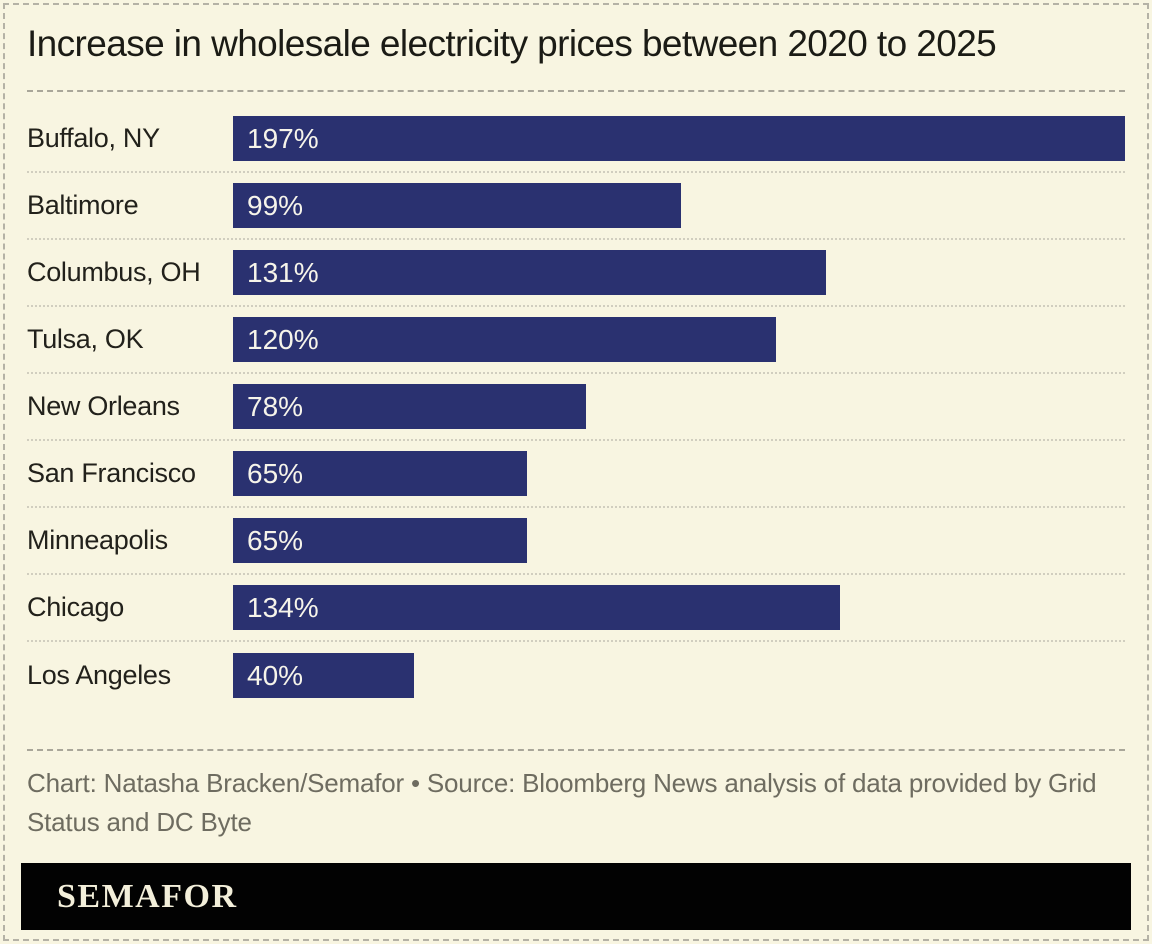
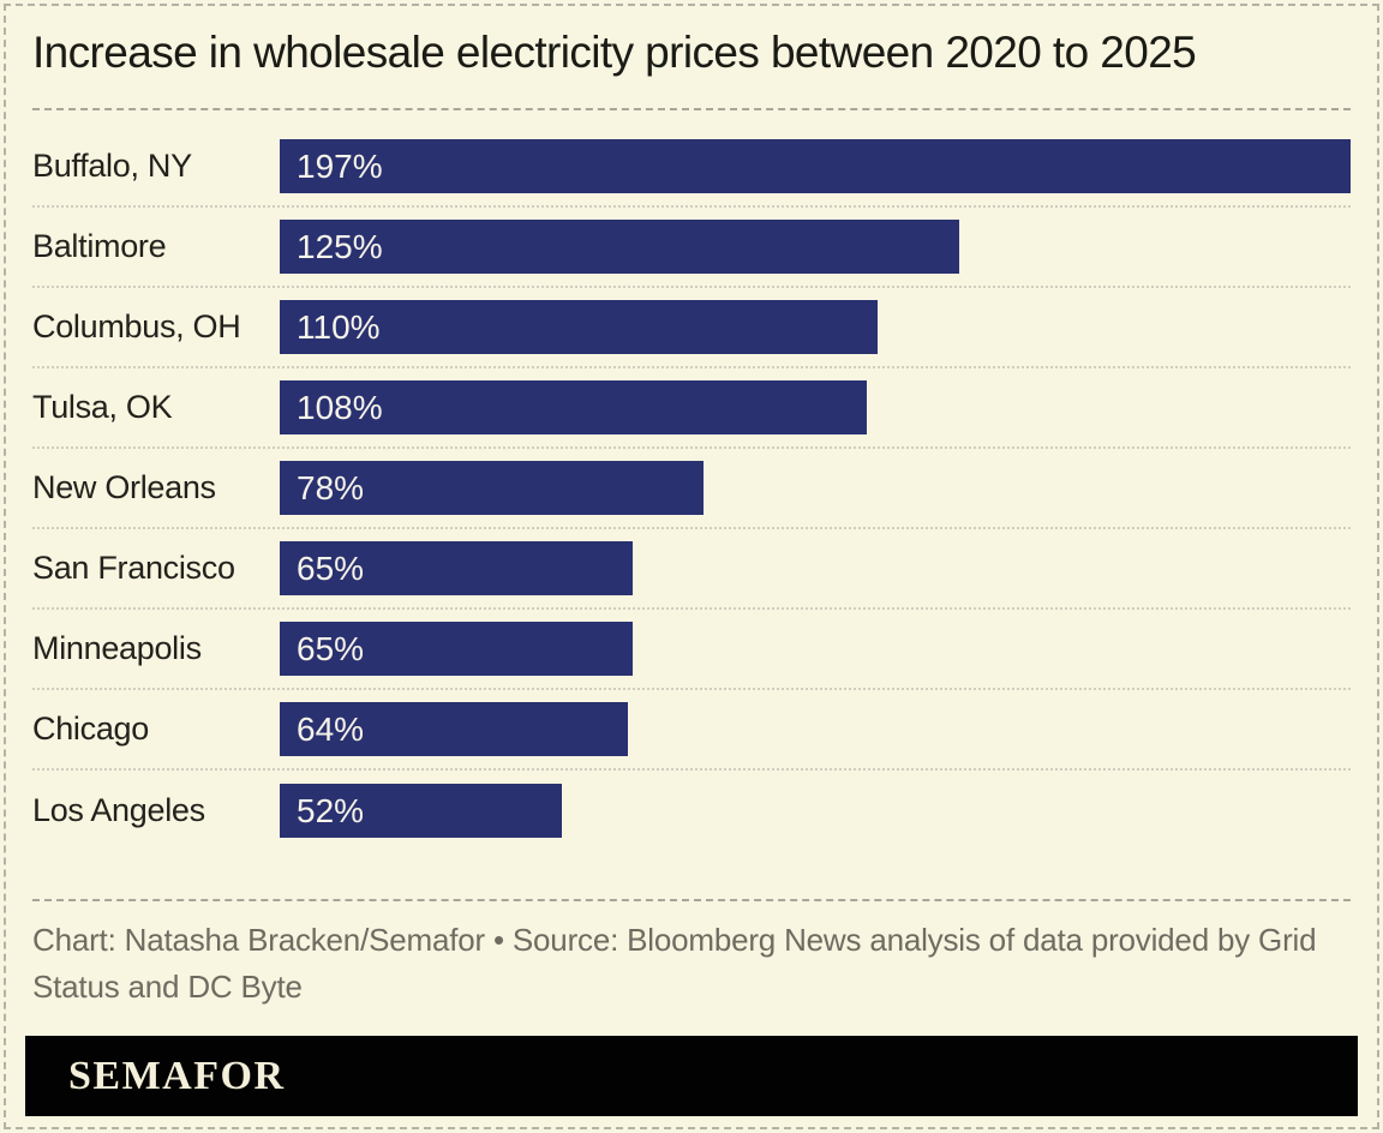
Baltimore: 99% -> 125%
Columbus, OH: 131% -> 110%
Tulsa, OK: 120% -> 108%
Chicago: 134% -> 64%
Los Angeles: 40% -> 52%
